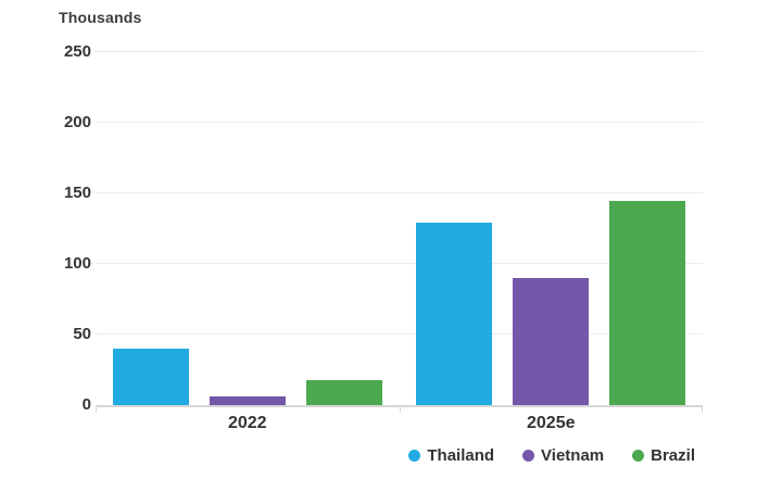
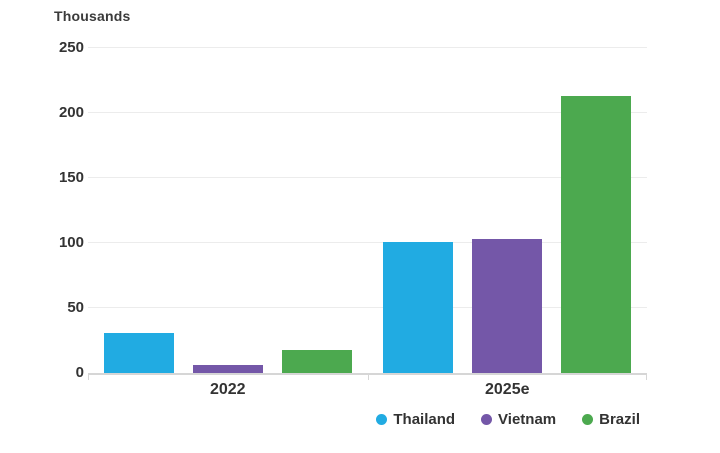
Thailand/2022: 40 -> 31
Thailand/2025e: 129 -> 101
Vietnam/2025e: 90 -> 103
Brazil/2025e: 145 -> 213
